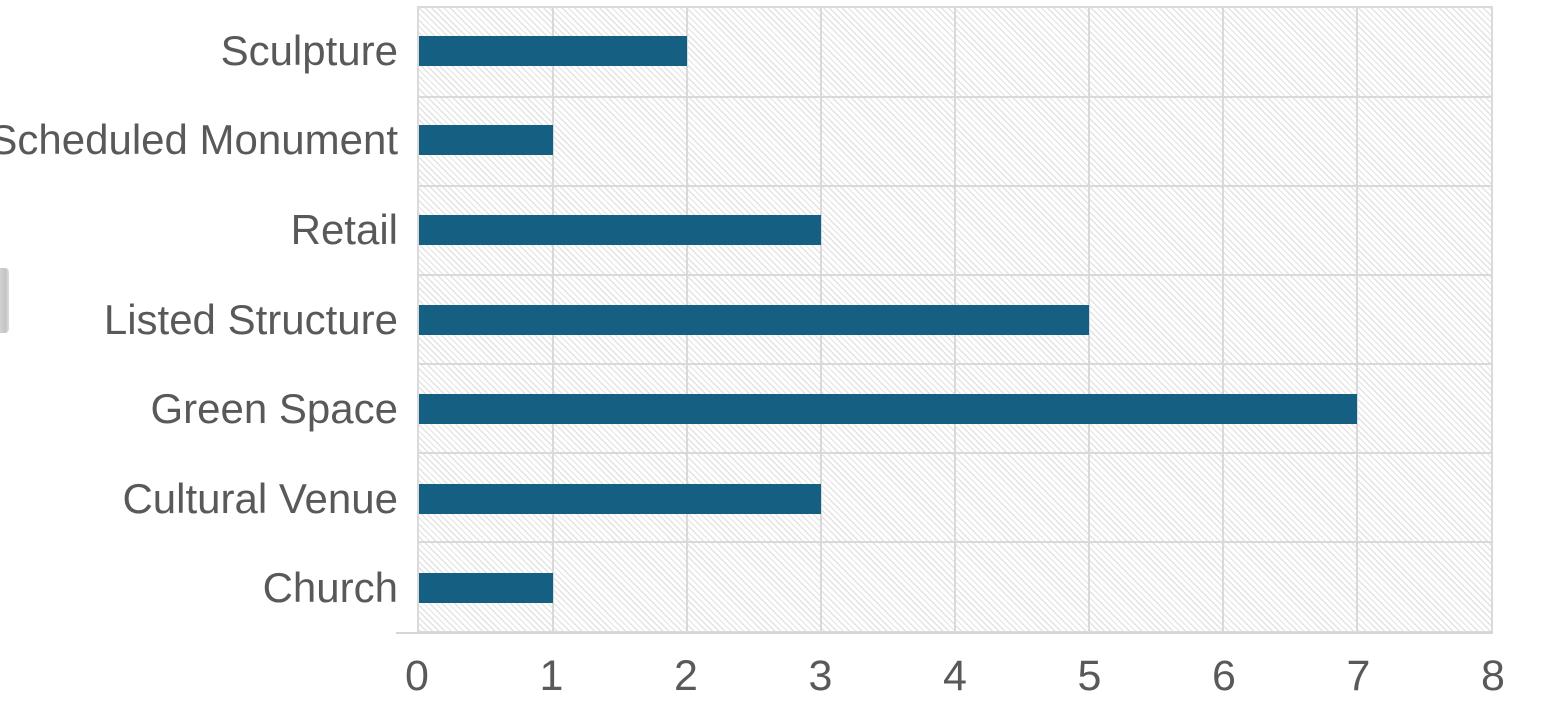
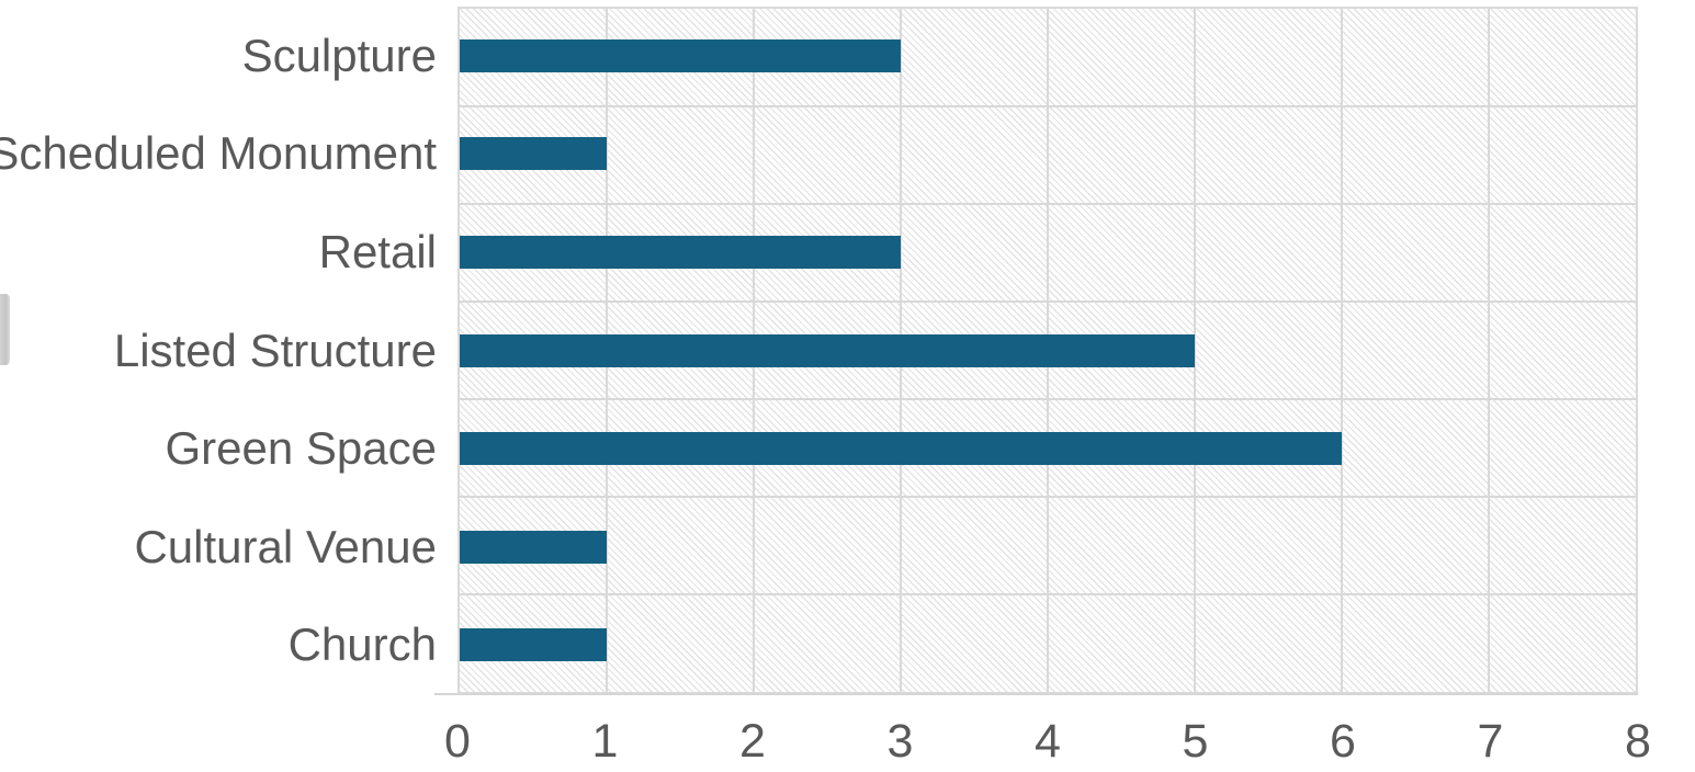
Sculpture: 2 -> 3
Green Space: 7 -> 6
Cultural Venue: 3 -> 1
